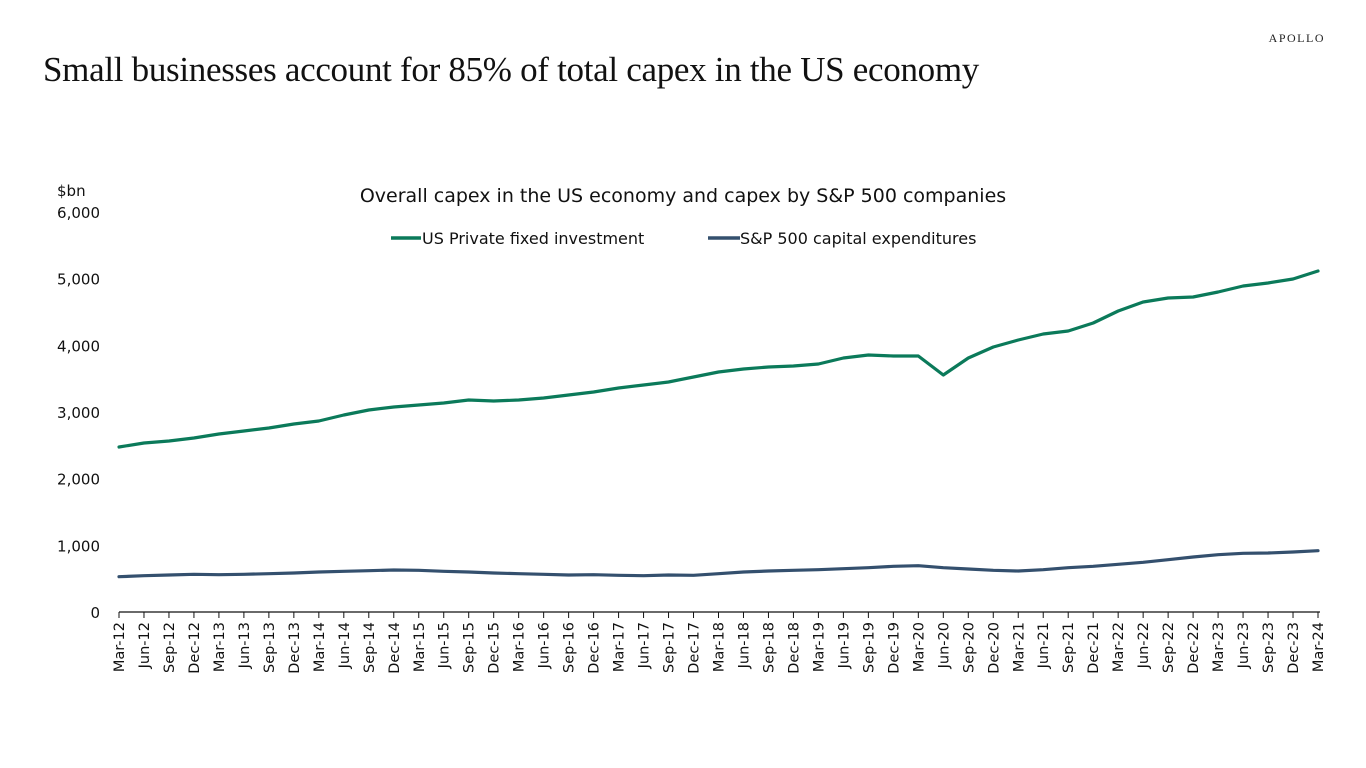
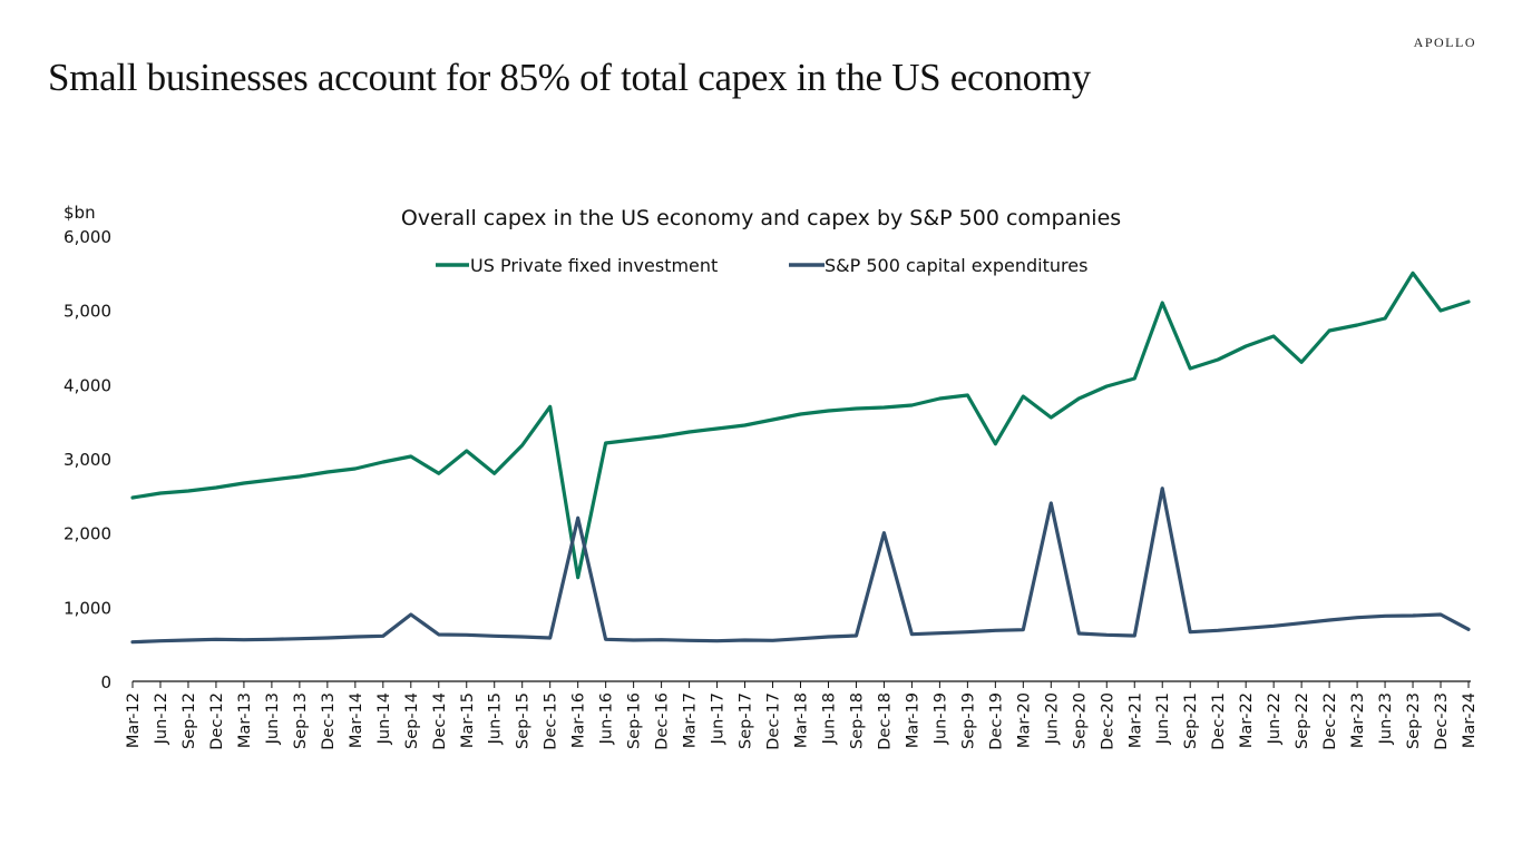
S&P 500 capital expenditures/Sep-14: 600 -> 900
US Private fixed investment/Dec-14: 3100 -> 2800
US Private fixed investment/Jun-15: 3100 -> 2800
US Private fixed investment/Dec-15: 3200 -> 3700
US Private fixed investment/Mar-16: 3200 -> 1400
S&P 500 capital expenditures/Mar-16: 600 -> 2200
S&P 500 capital expenditures/Dec-18: 600 -> 2000
US Private fixed investment/Dec-19: 3800 -> 3200
S&P 500 capital expenditures/Jun-20: 700 -> 2400
US Private fixed investment/Jun-21: 4200 -> 5100
S&P 500 capital expenditures/Jun-21: 600 -> 2600
US Private fixed investment/Sep-22: 4700 -> 4300
US Private fixed investment/Sep-23: 4900 -> 5500
S&P 500 capital expenditures/Mar-24: 900 -> 700
